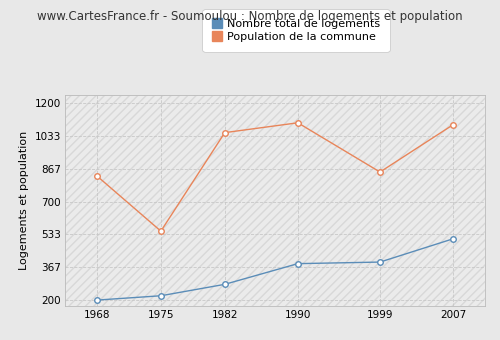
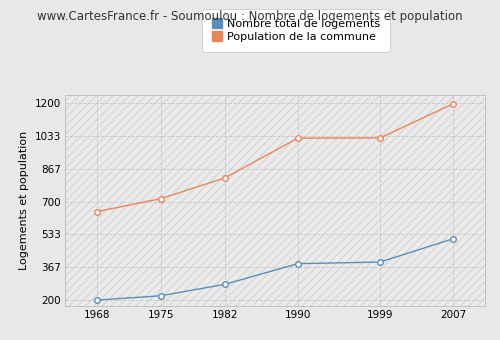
Population de la commune/1968: 830 -> 650
Population de la commune/1975: 550 -> 720
Population de la commune/1982: 1050 -> 820
Population de la commune/1990: 1100 -> 1020
Population de la commune/1999: 850 -> 1020
Population de la commune/2007: 1090 -> 1200
